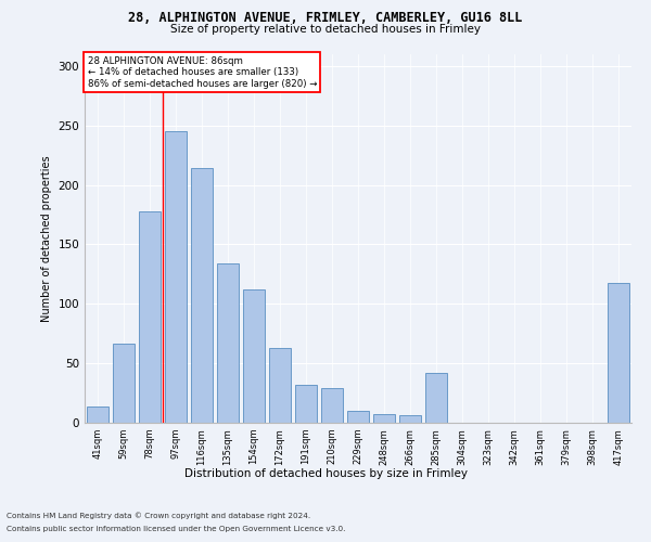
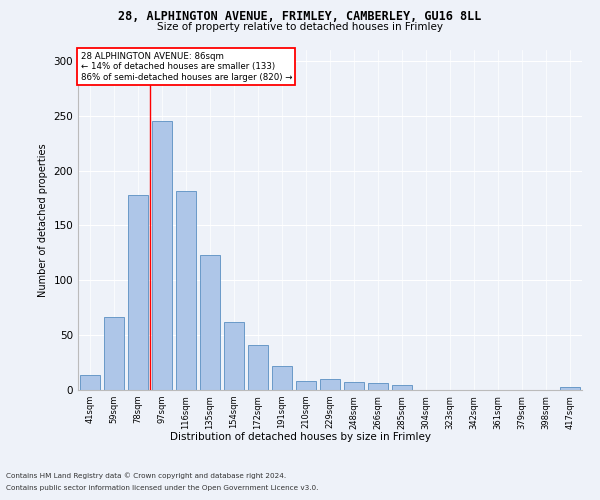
116sqm: 214 -> 181
135sqm: 134 -> 123
154sqm: 112 -> 62
172sqm: 63 -> 41
191sqm: 32 -> 22
210sqm: 29 -> 8
285sqm: 42 -> 5
417sqm: 118 -> 3
